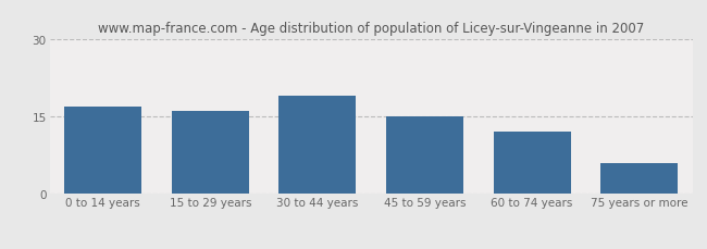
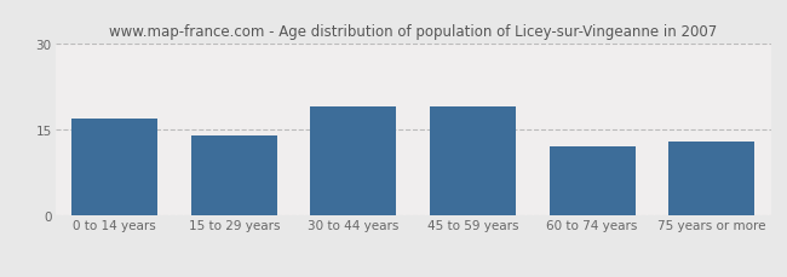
15 to 29 years: 16 -> 14
45 to 59 years: 15 -> 19
75 years or more: 6 -> 13
